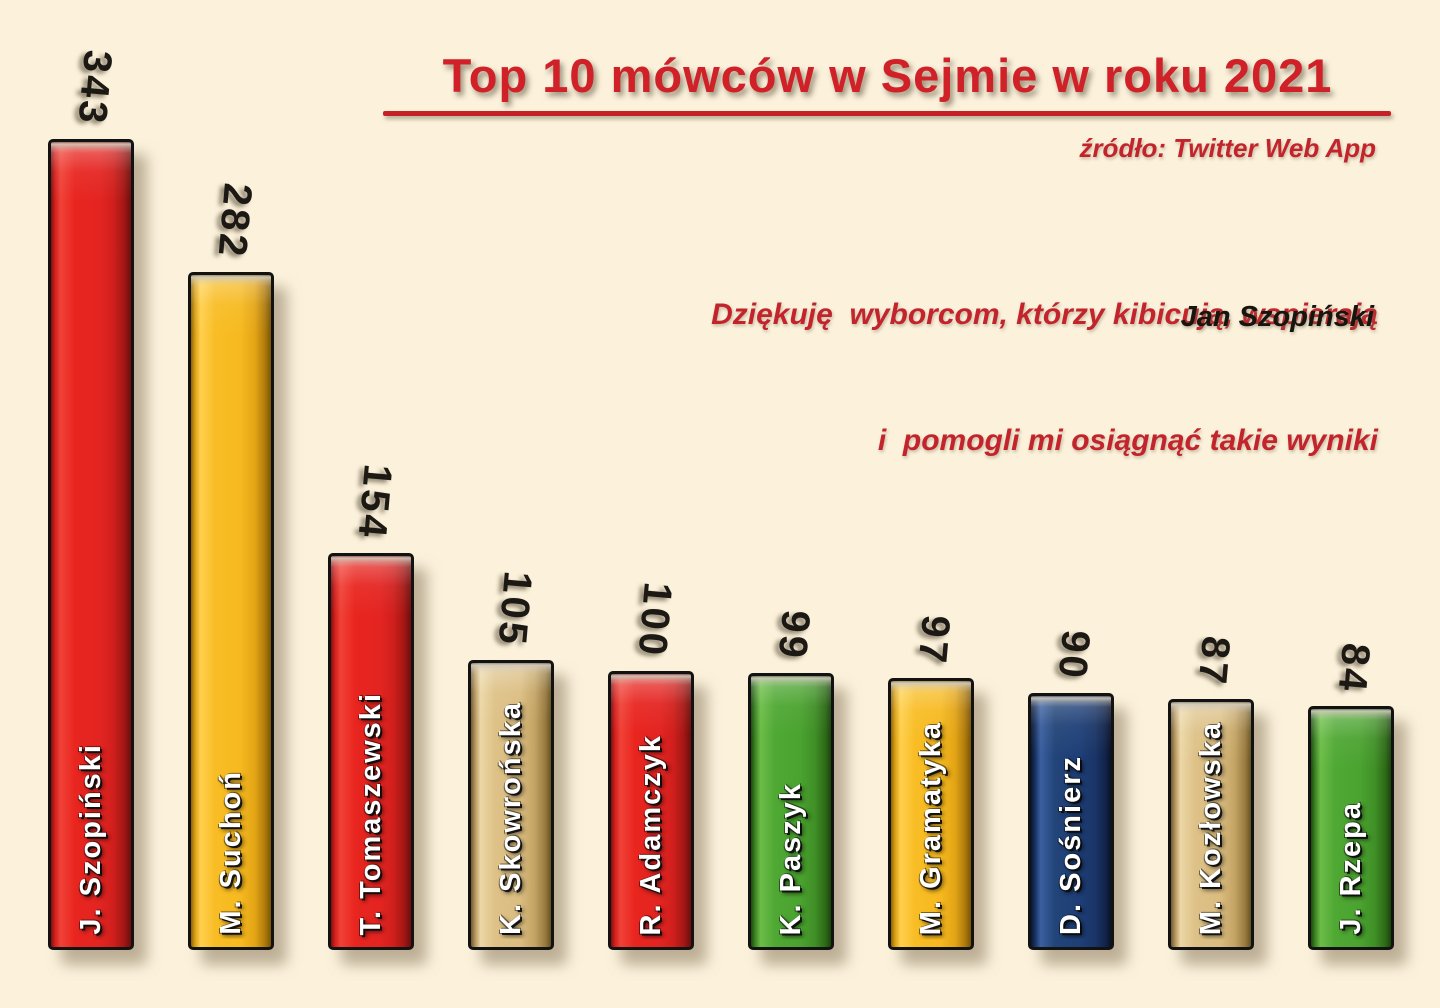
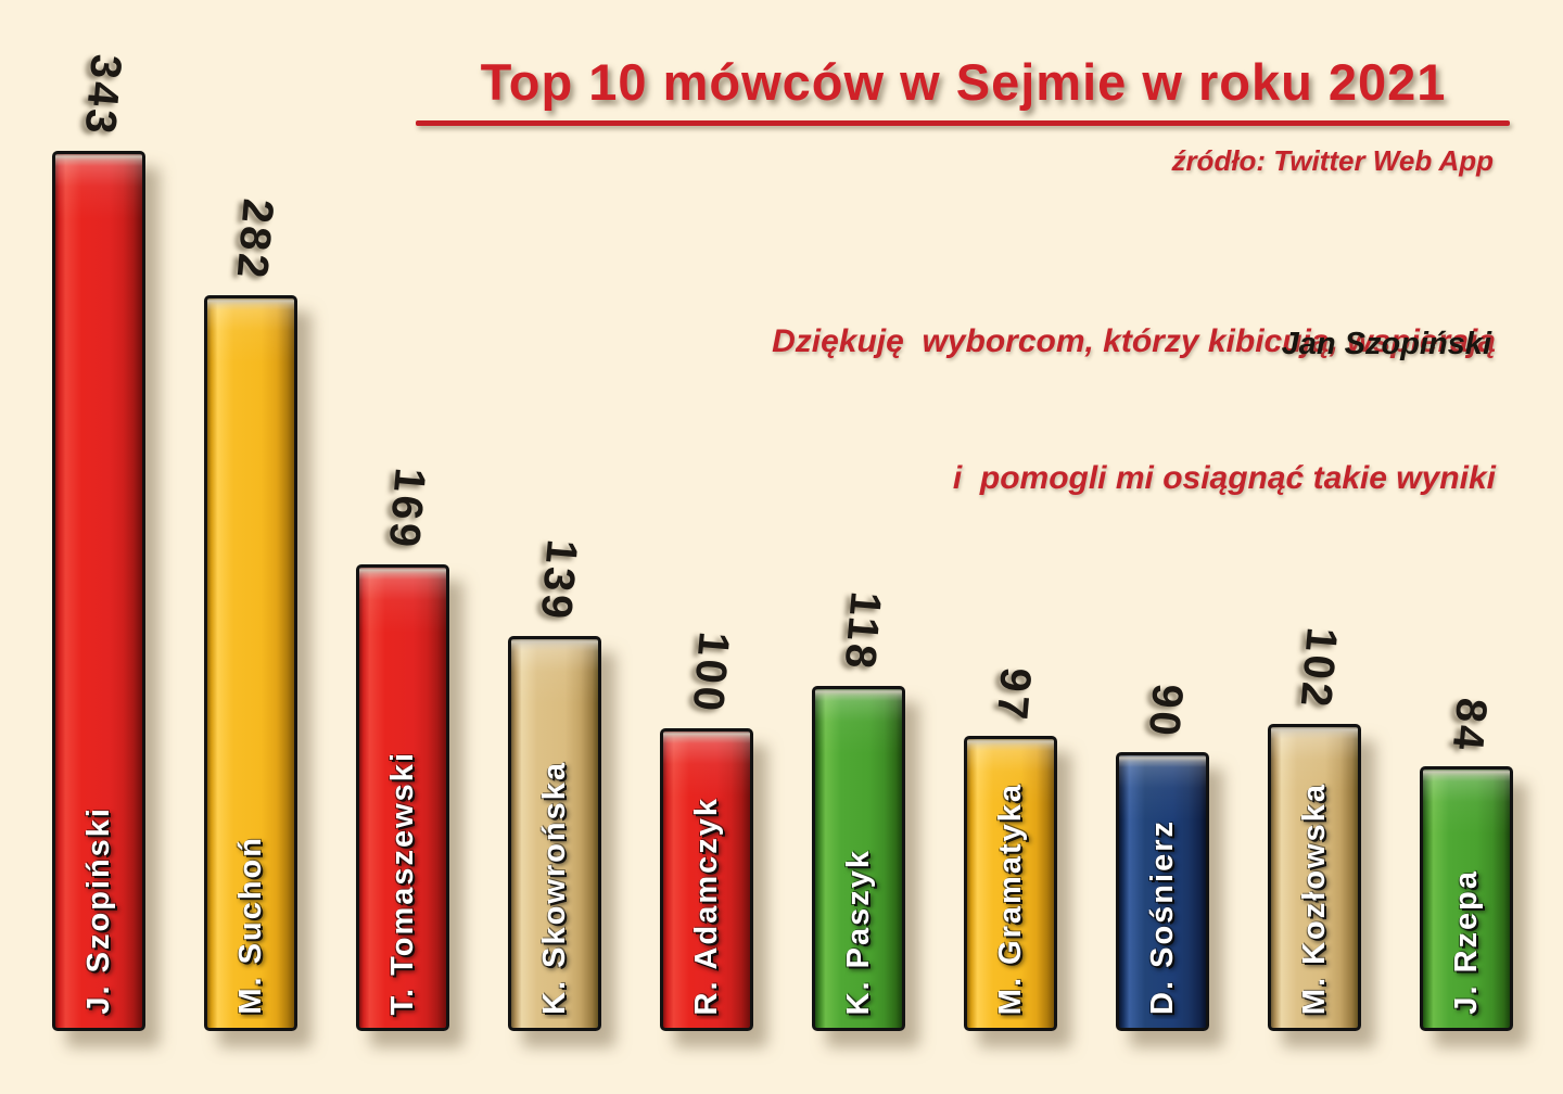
T. Tomaszewski: 154 -> 169
K. Skowrońska: 105 -> 139
K. Paszyk: 99 -> 118
M. Kozłowska: 87 -> 102
